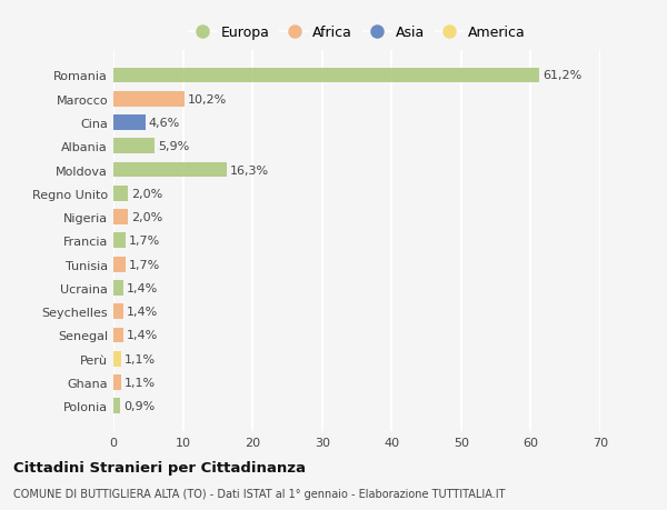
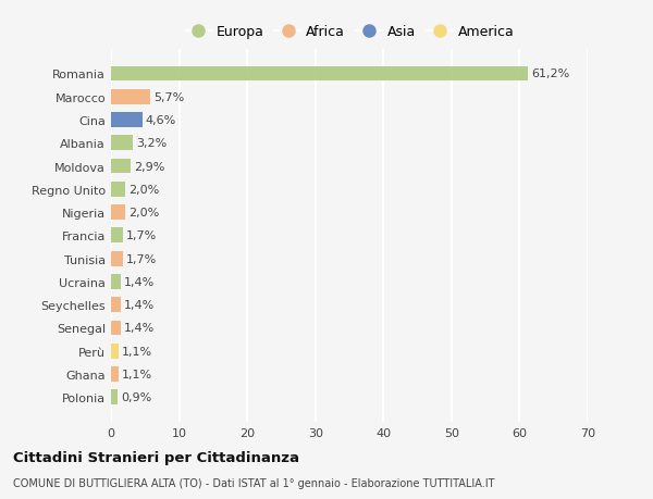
Marocco: 10,2% -> 5,7%
Albania: 5,9% -> 3,2%
Moldova: 16,3% -> 2,9%
